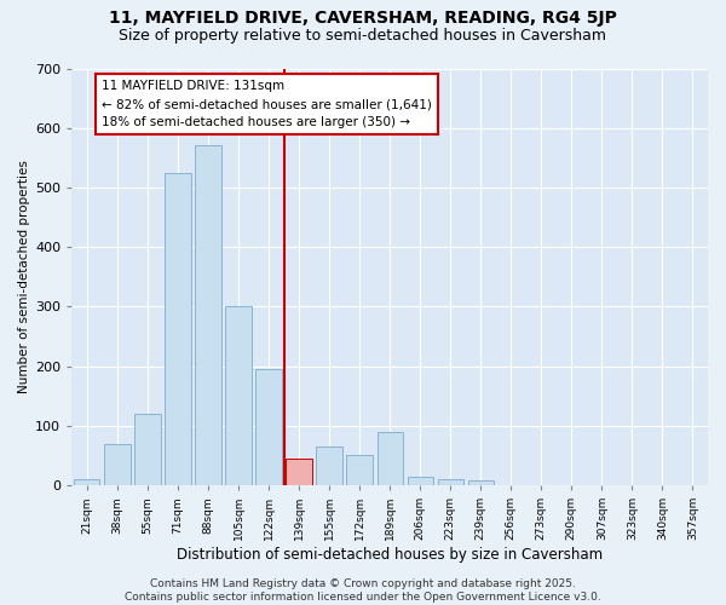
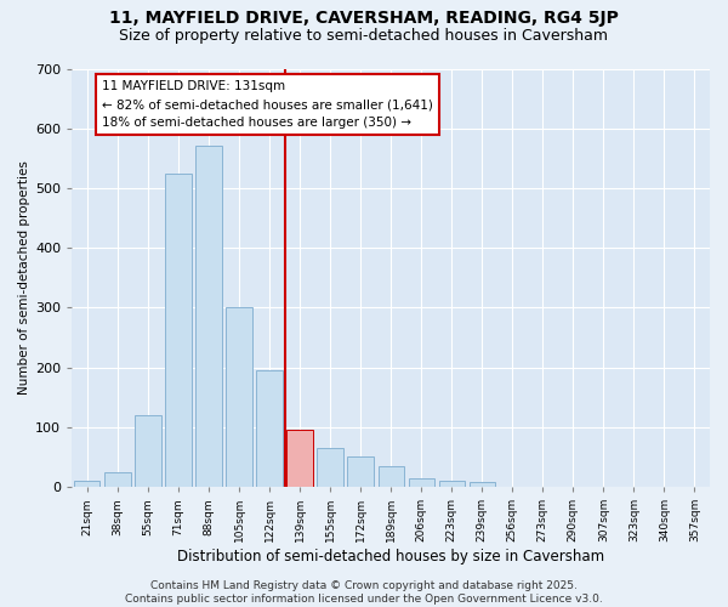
38sqm: 70 -> 25
139sqm: 45 -> 95
189sqm: 90 -> 35
